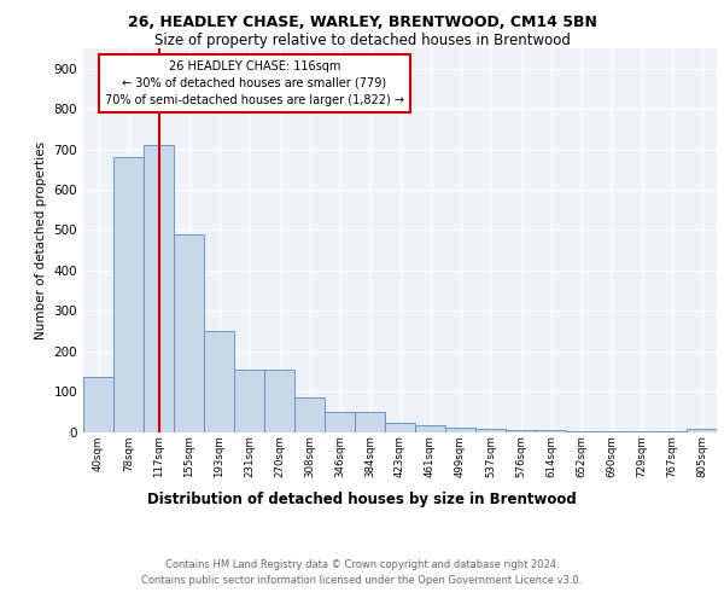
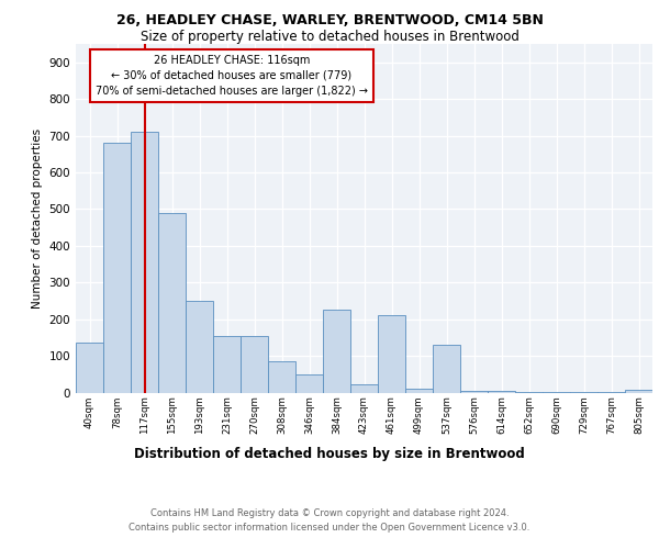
384sqm: 50 -> 225
461sqm: 15 -> 210
537sqm: 7 -> 130
